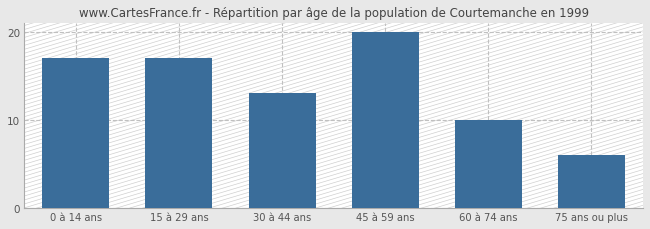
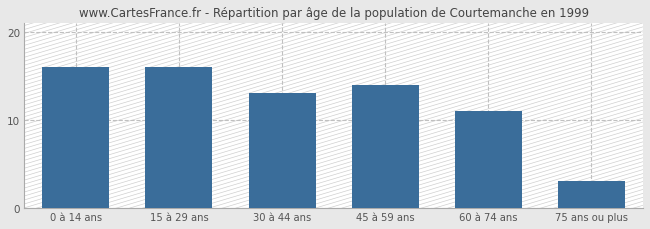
0 à 14 ans: 17 -> 16
15 à 29 ans: 17 -> 16
45 à 59 ans: 20 -> 14
60 à 74 ans: 10 -> 11
75 ans ou plus: 6 -> 3
